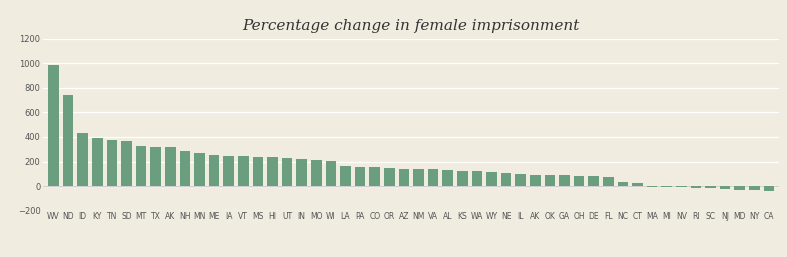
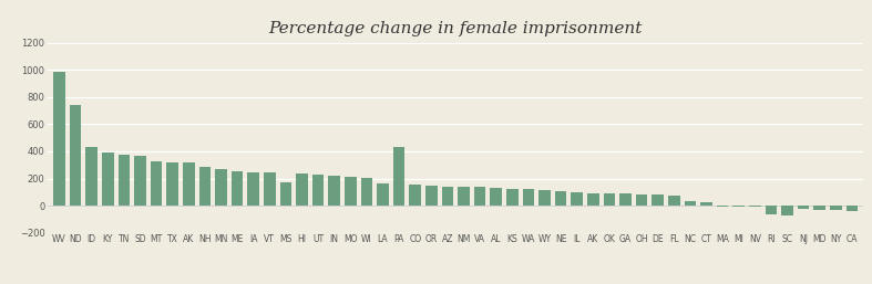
MS: 240 -> 170
PA: 160 -> 430
RI: -10 -> -60
SC: -10 -> -70
